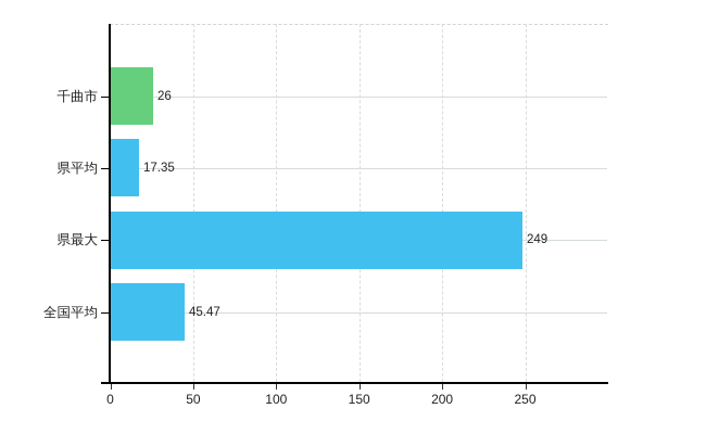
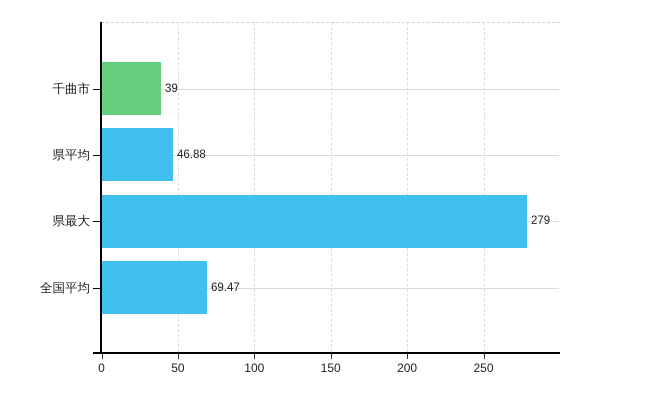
千曲市: 26 -> 39
県平均: 17.35 -> 46.88
県最大: 249 -> 279
全国平均: 45.47 -> 69.47
